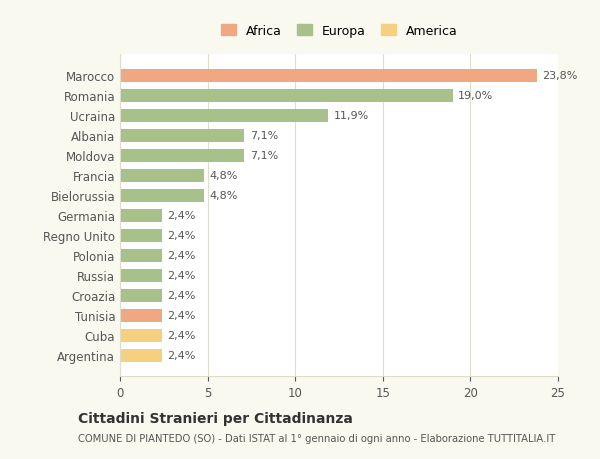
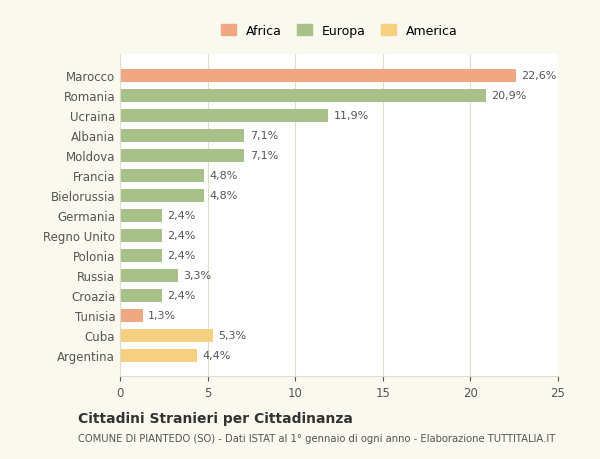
Marocco: 23,8% -> 22,6%
Romania: 19,0% -> 20,9%
Russia: 2,4% -> 3,3%
Tunisia: 2,4% -> 1,3%
Cuba: 2,4% -> 5,3%
Argentina: 2,4% -> 4,4%
